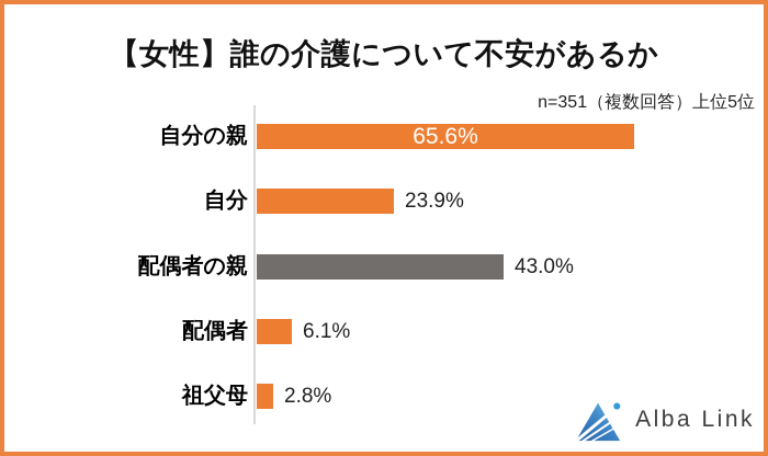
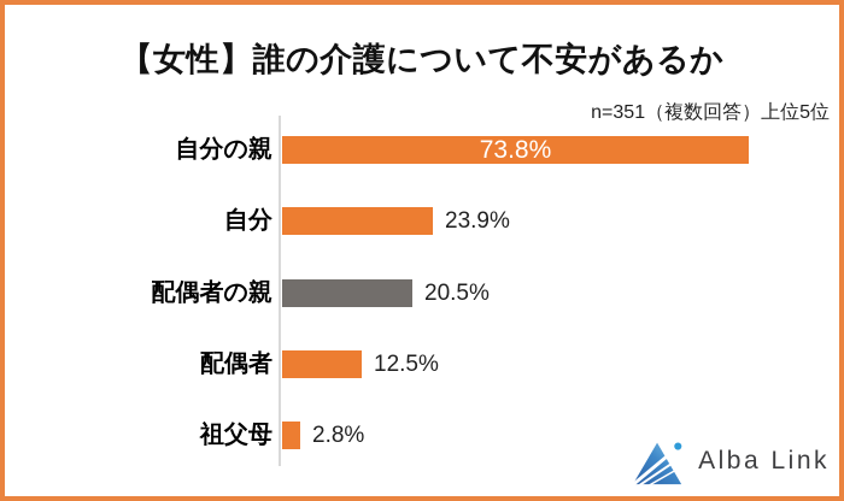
自分の親: 65.6% -> 73.8%
配偶者の親: 43.0% -> 20.5%
配偶者: 6.1% -> 12.5%
